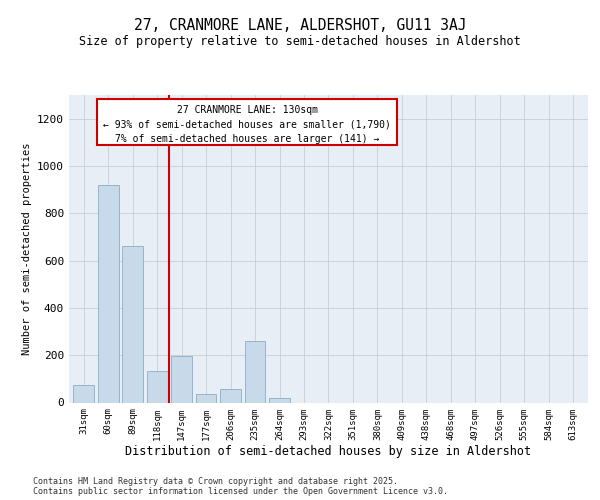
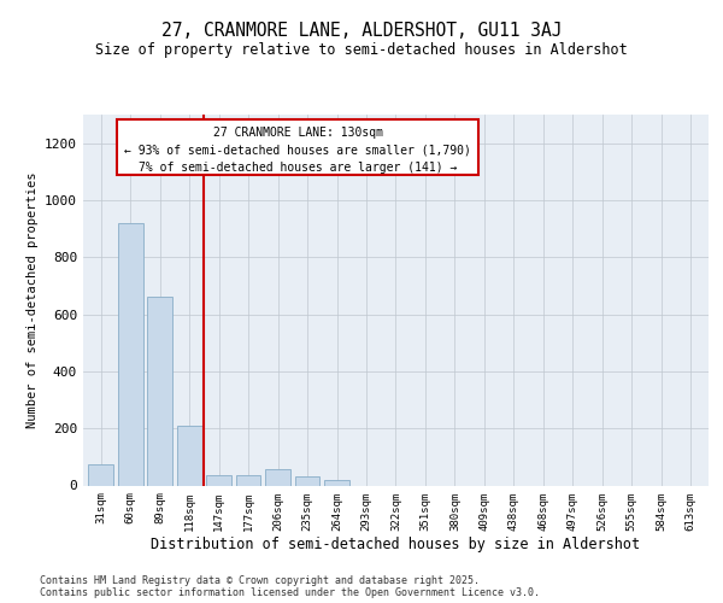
118sqm: 135 -> 210
147sqm: 195 -> 35
235sqm: 260 -> 30
